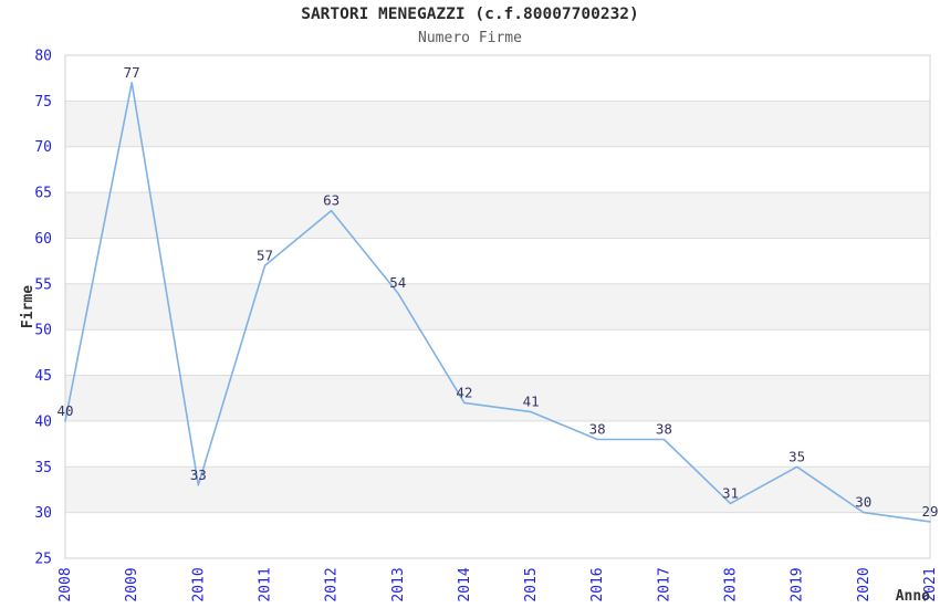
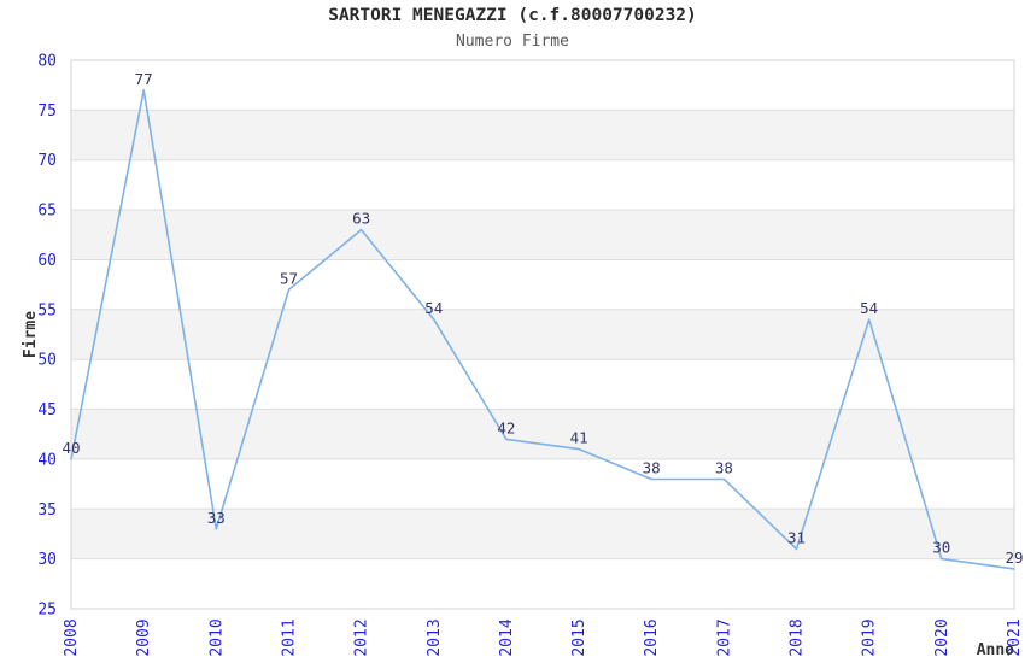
2019: 35 -> 54
